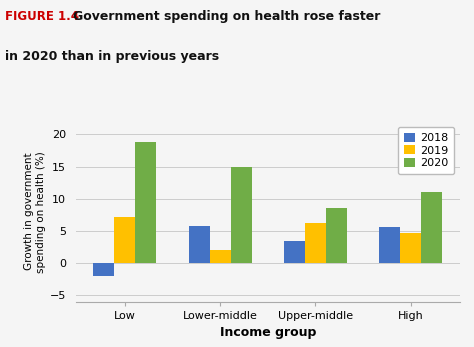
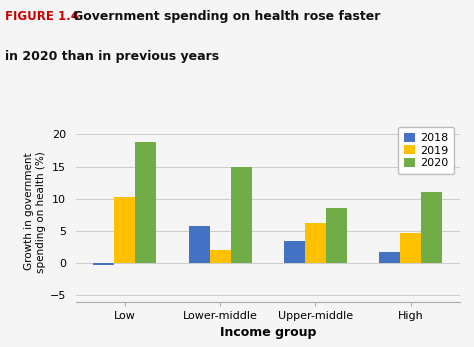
2018/Low: -2.0 -> -0.3
2019/Low: 7.2 -> 10.2
2018/High: 5.6 -> 1.7
